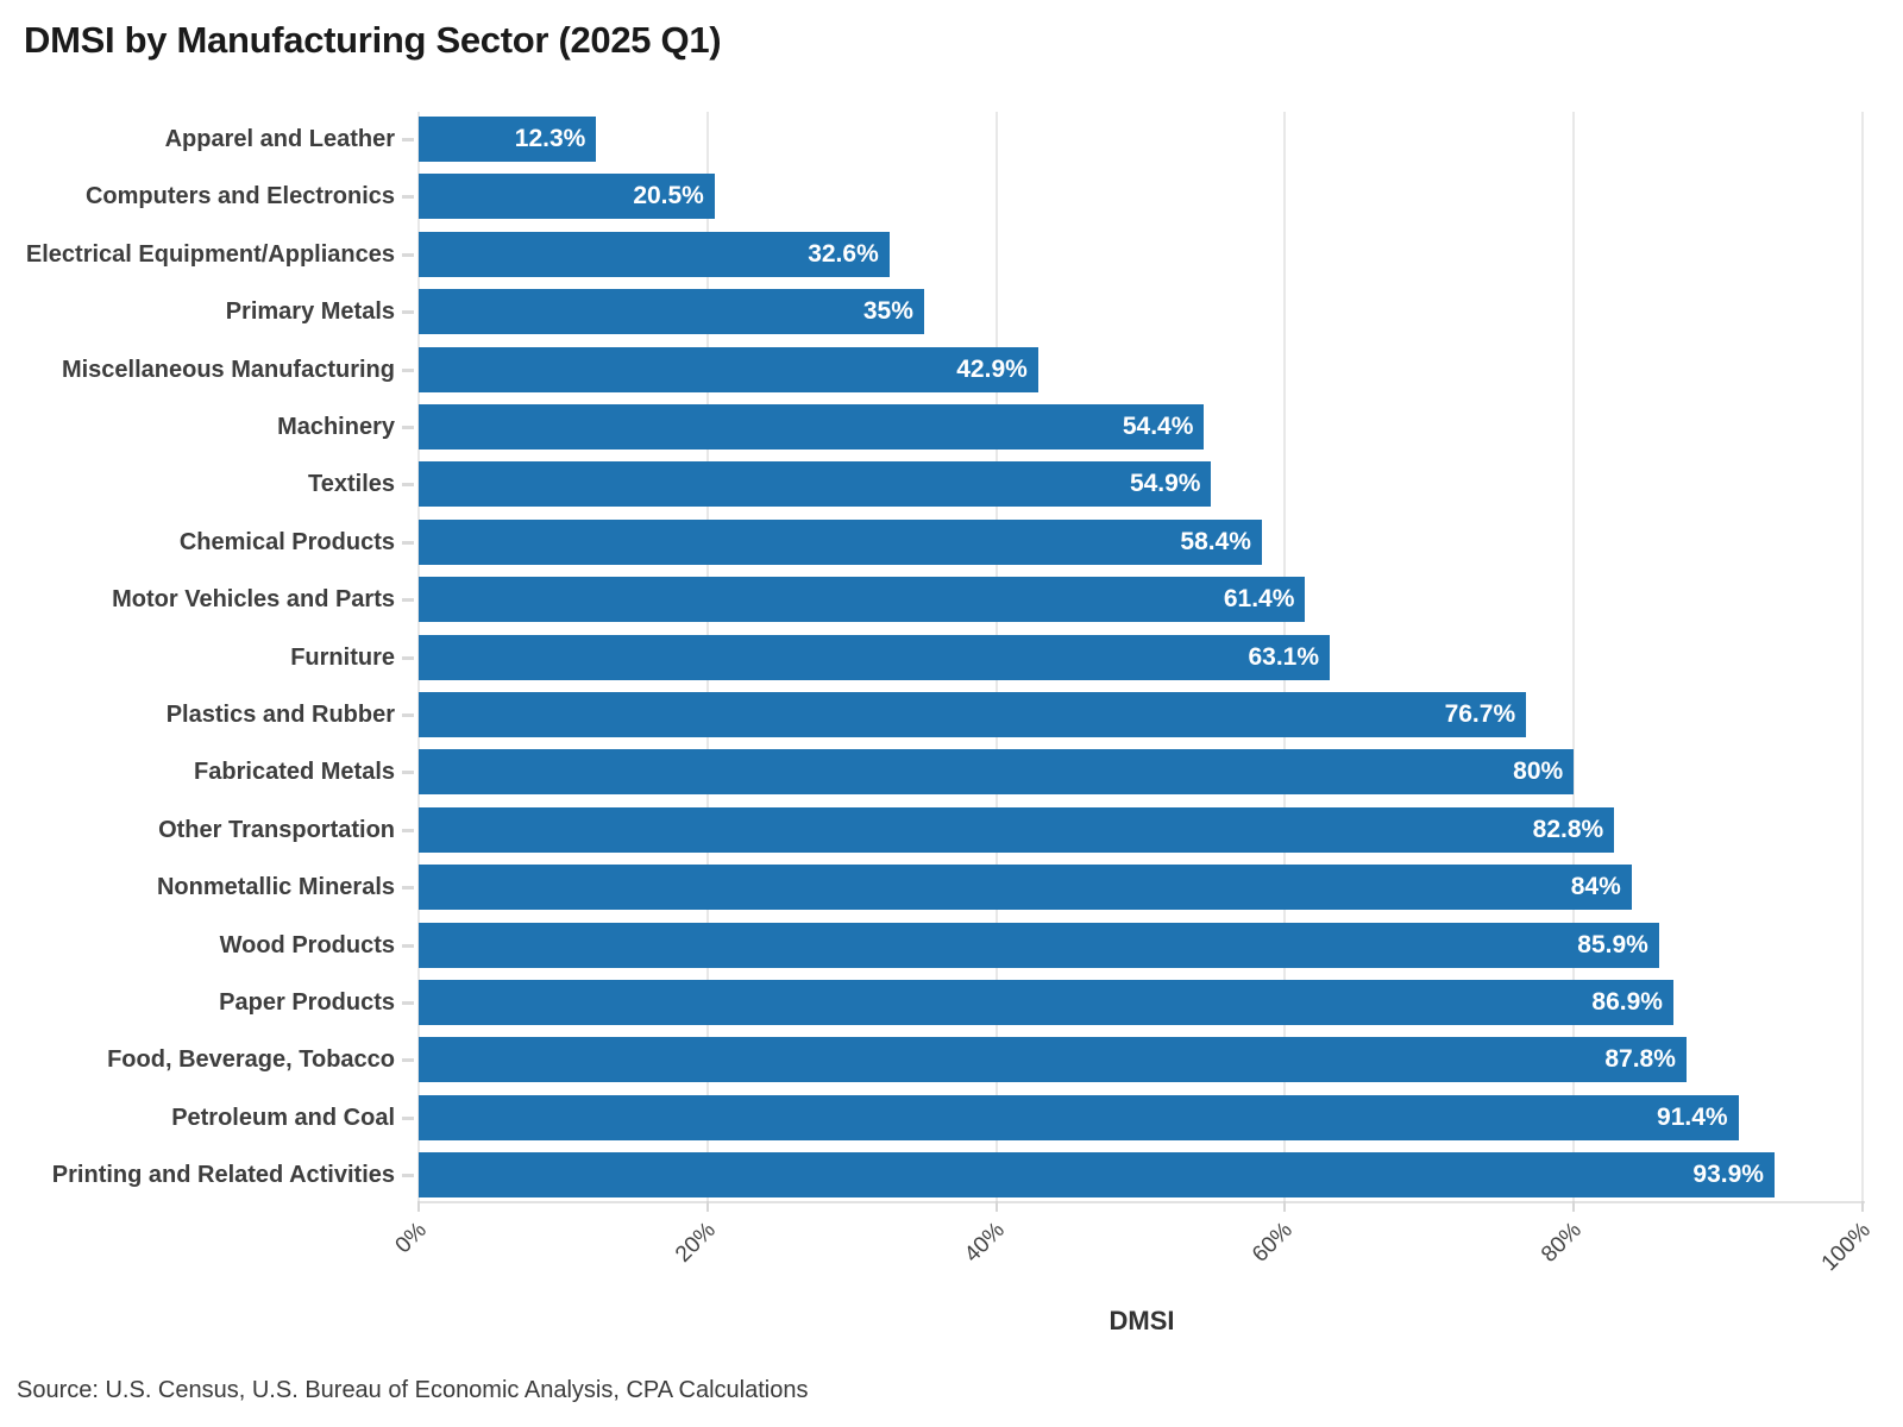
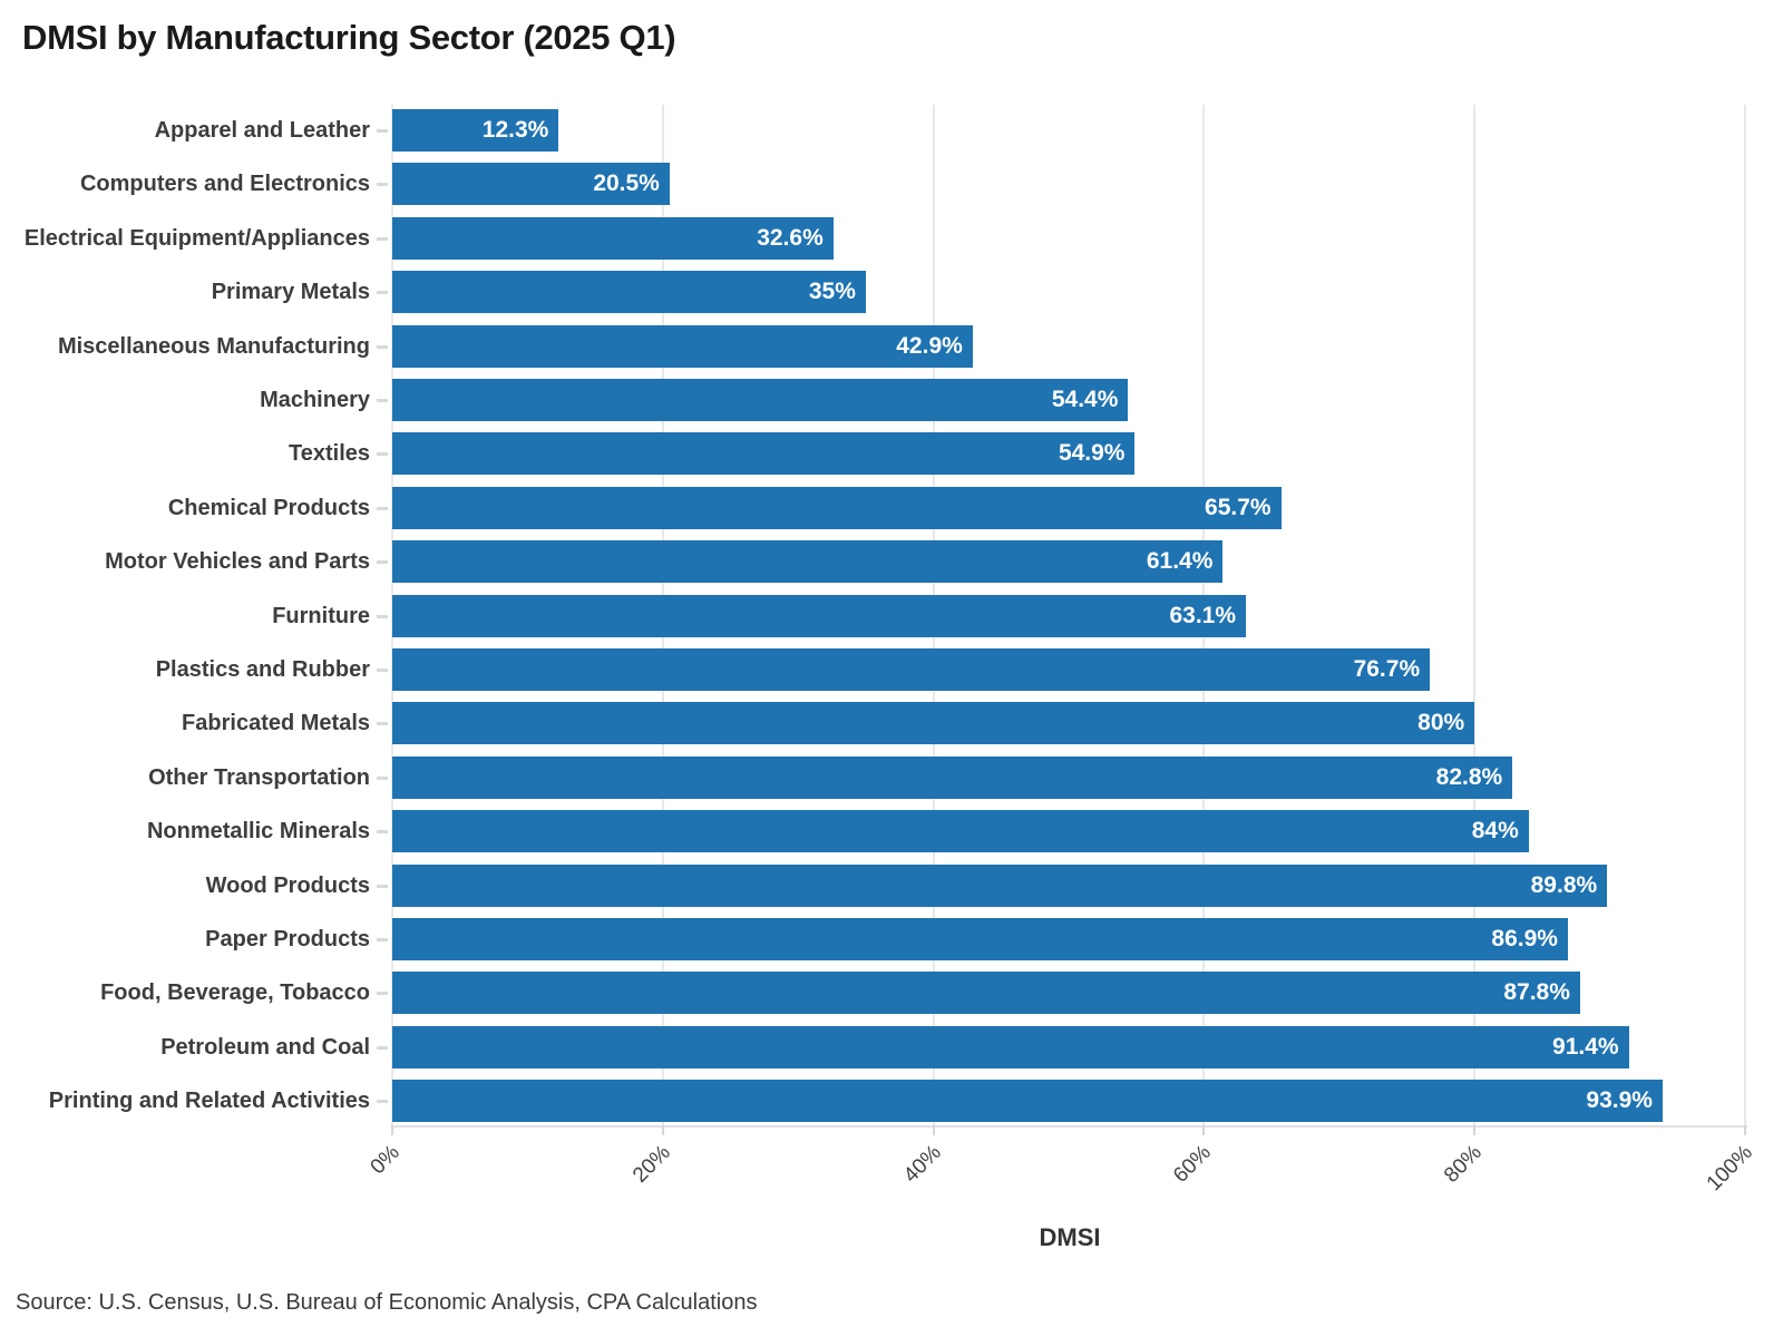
Chemical Products: 58.4% -> 65.7%
Wood Products: 85.9% -> 89.8%
